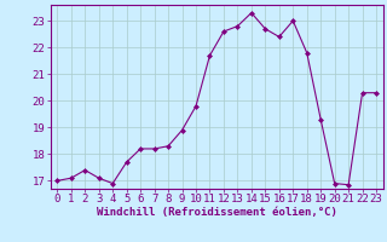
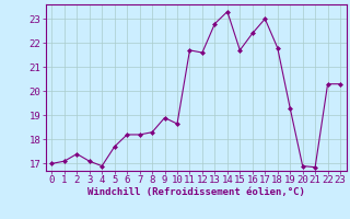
10: 19.80 -> 18.65
12: 22.60 -> 21.60
15: 22.70 -> 21.70
